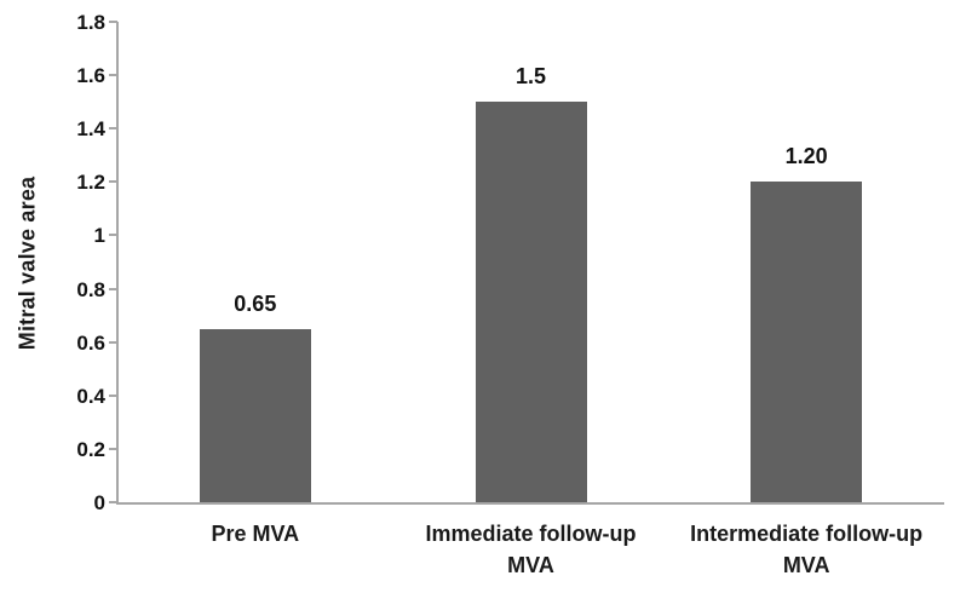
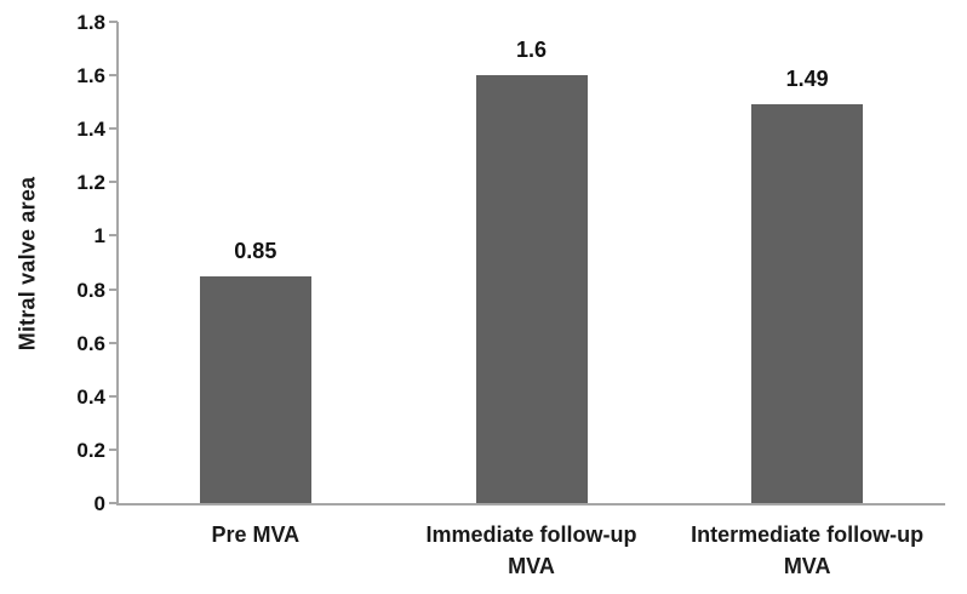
Pre MVA: 0.65 -> 0.85
Immediate follow-up MVA: 1.5 -> 1.6
Intermediate follow-up MVA: 1.20 -> 1.49
